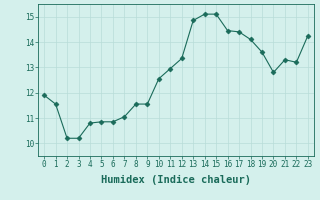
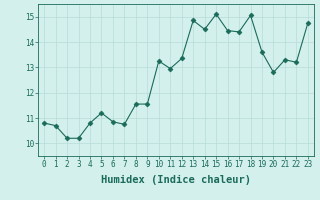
0: 11.90 -> 10.80
1: 11.55 -> 10.70
5: 10.85 -> 11.20
7: 11.05 -> 10.75
10: 12.55 -> 13.25
14: 15.10 -> 14.50
18: 14.10 -> 15.05
23: 14.25 -> 14.75
